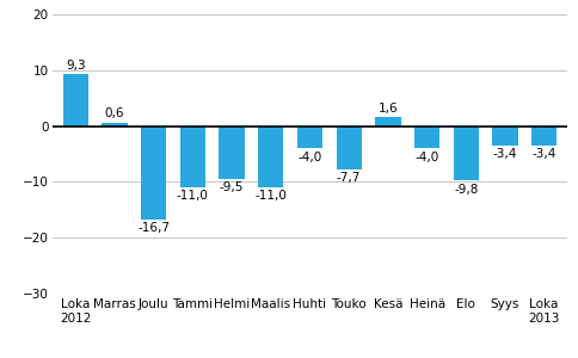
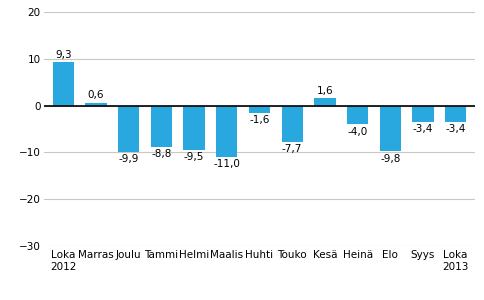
Joulu: -16,7 -> -9,9
Tammi: -11,0 -> -8,8
Huhti: -4,0 -> -1,6
